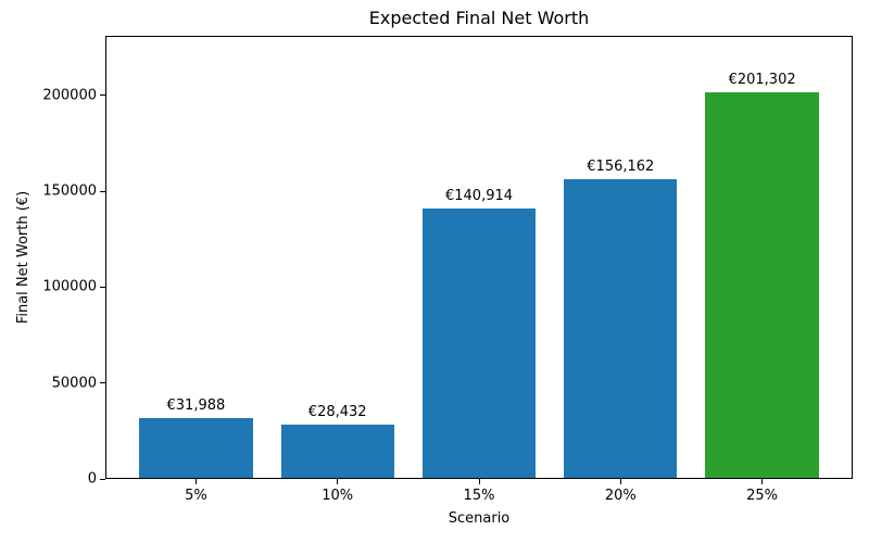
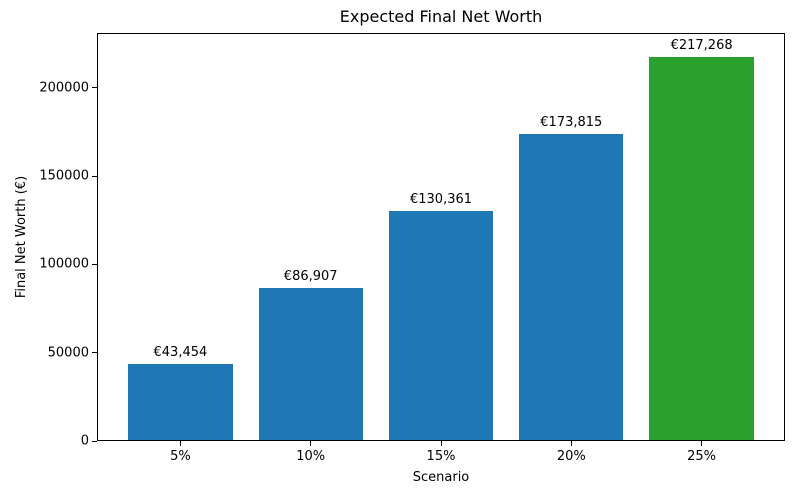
5%: €31,988 -> €43,454
10%: €28,432 -> €86,907
15%: €140,914 -> €130,361
20%: €156,162 -> €173,815
25%: €201,302 -> €217,268
